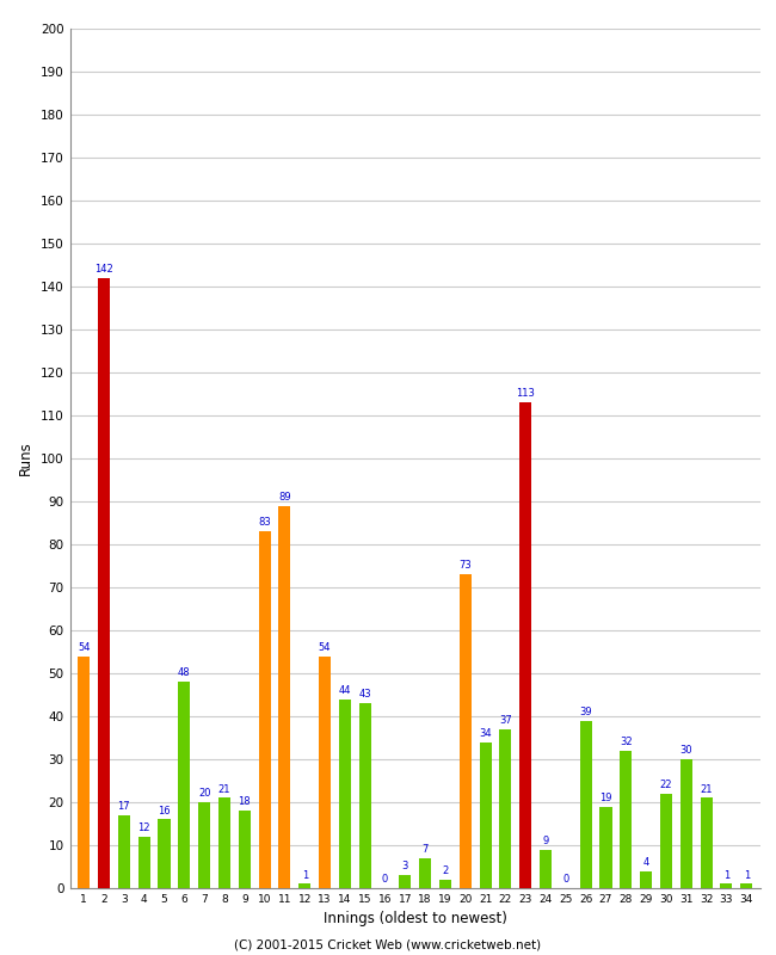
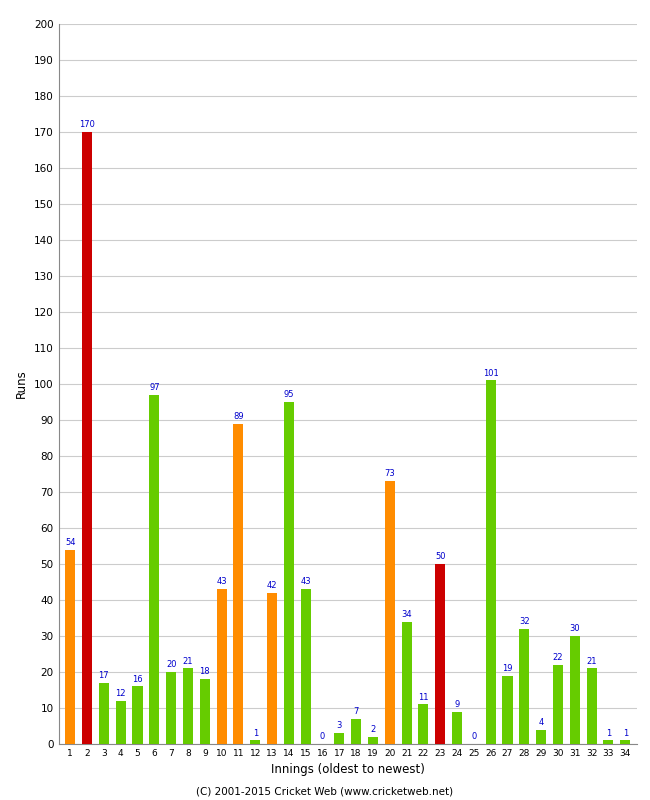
2: 142 -> 170
6: 48 -> 97
10: 83 -> 43
13: 54 -> 42
14: 44 -> 95
22: 37 -> 11
23: 113 -> 50
26: 39 -> 101
